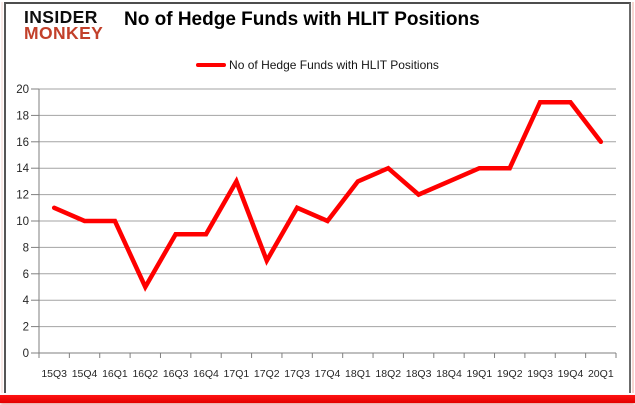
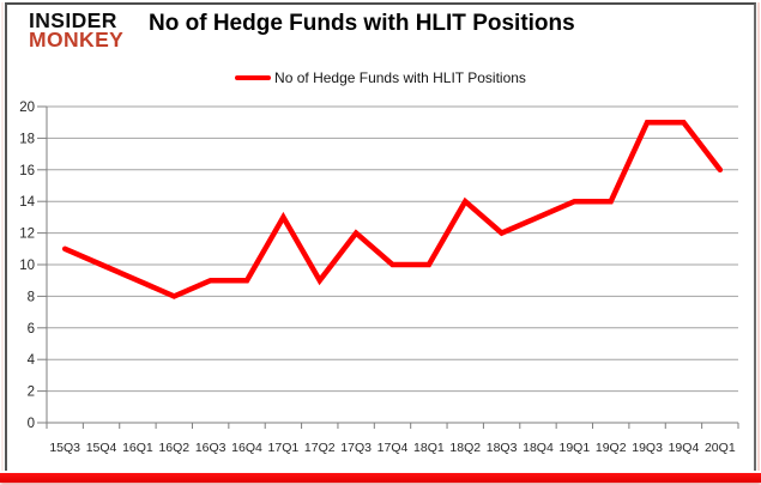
16Q1: 10 -> 9
16Q2: 5 -> 8
17Q2: 7 -> 9
17Q3: 11 -> 12
18Q1: 13 -> 10
